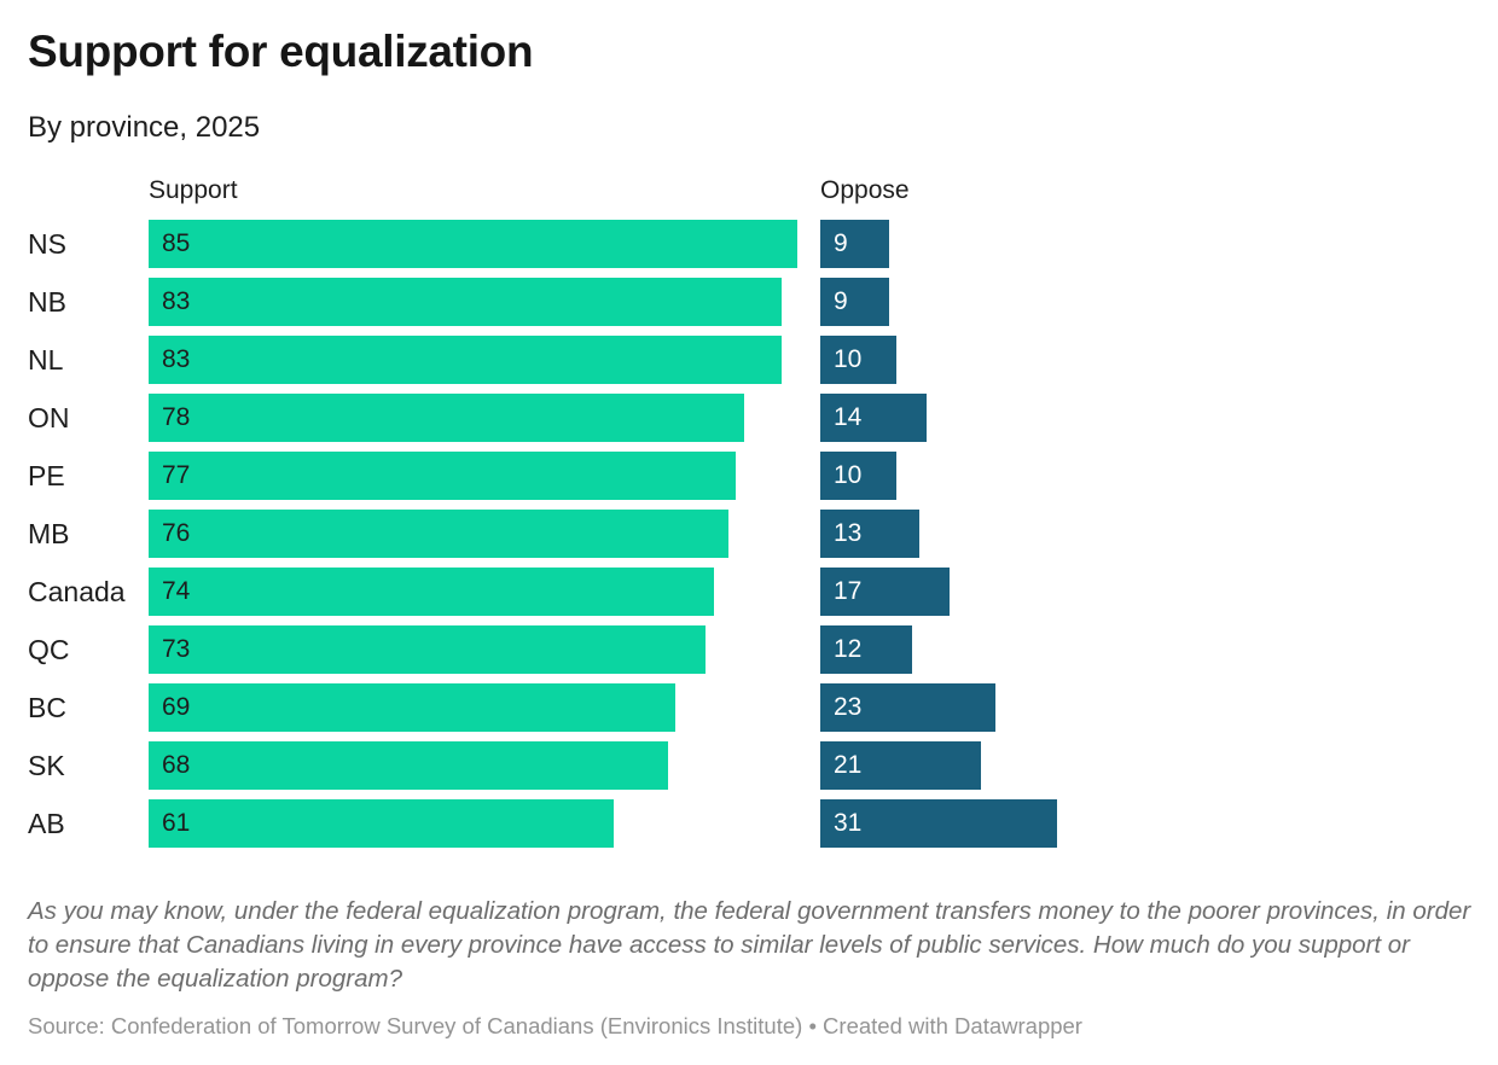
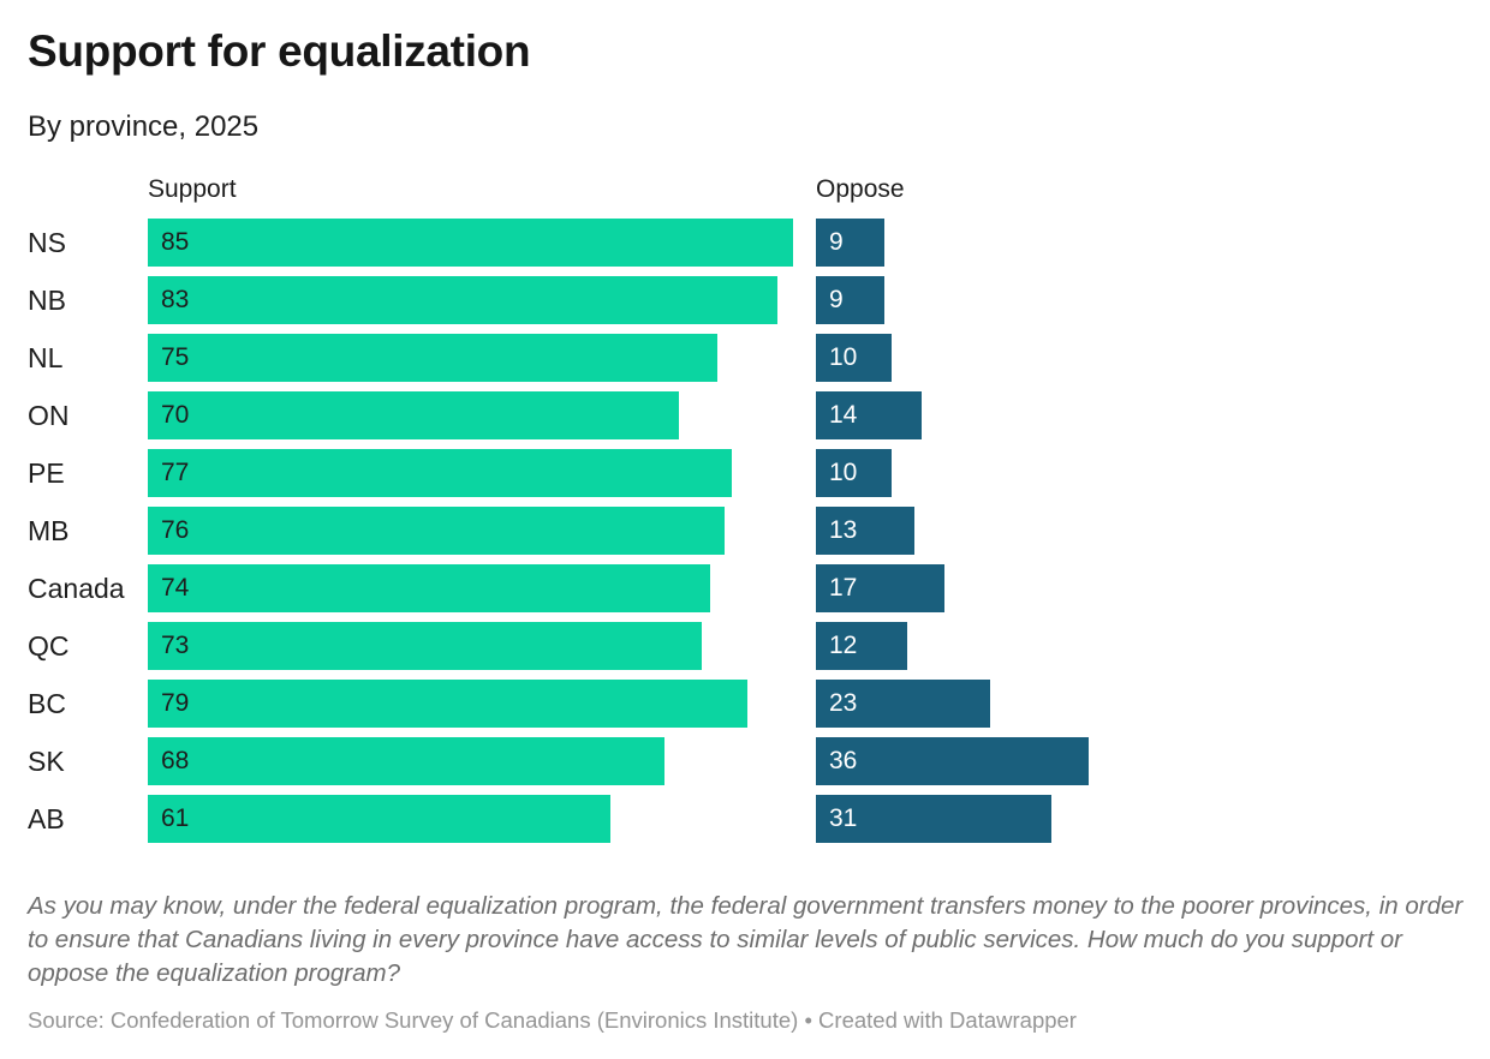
Support/NL: 83 -> 75
Support/ON: 78 -> 70
Support/BC: 69 -> 79
Oppose/SK: 21 -> 36
